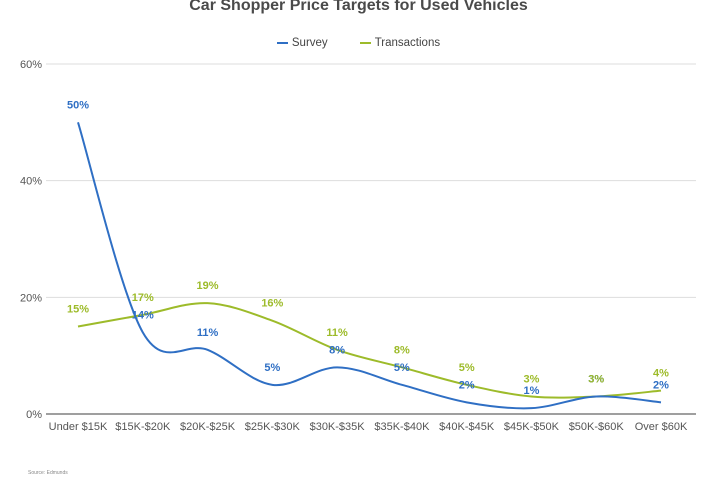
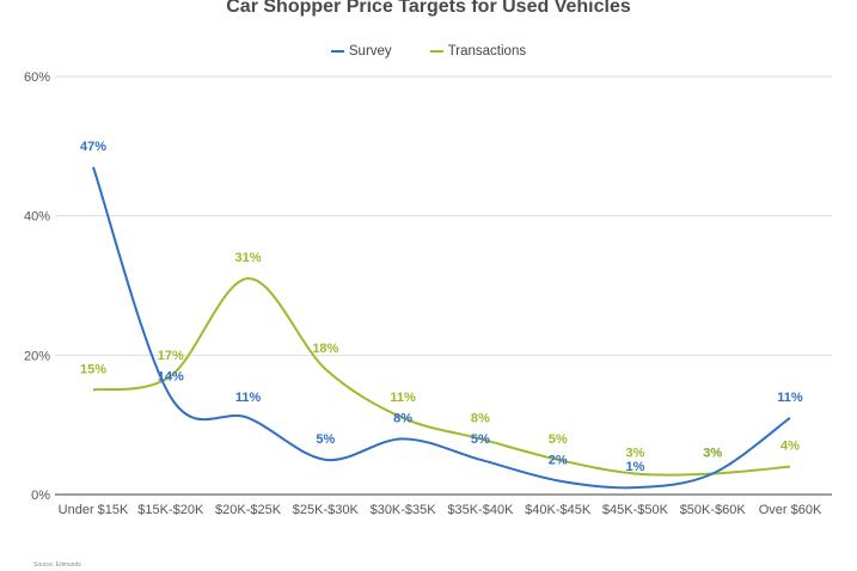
Survey/Under $15K: 50% -> 47%
Transactions/$20K-$25K: 19% -> 31%
Transactions/$25K-$30K: 16% -> 18%
Survey/Over $60K: 2% -> 11%
